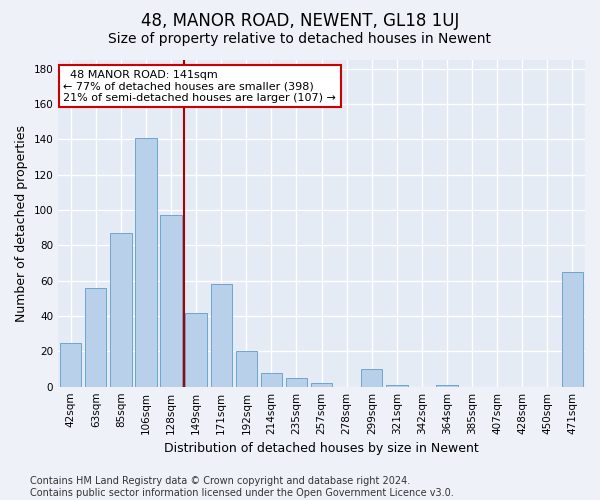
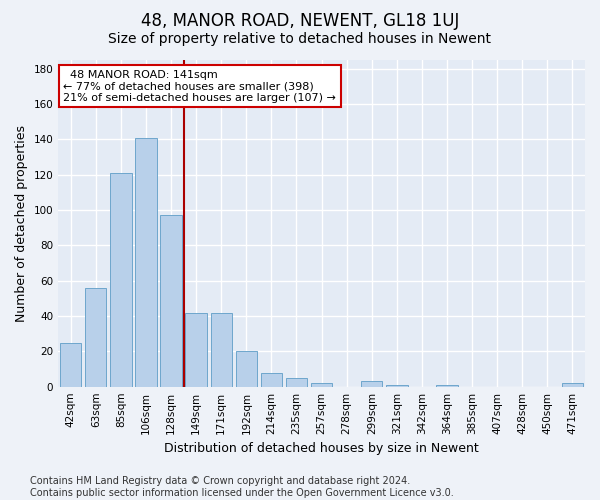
85sqm: 87 -> 121
171sqm: 58 -> 42
299sqm: 10 -> 3
471sqm: 65 -> 2
